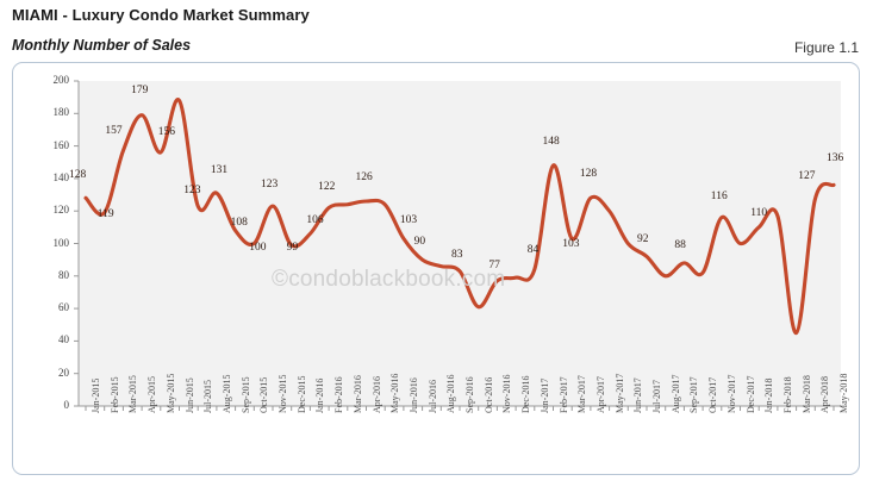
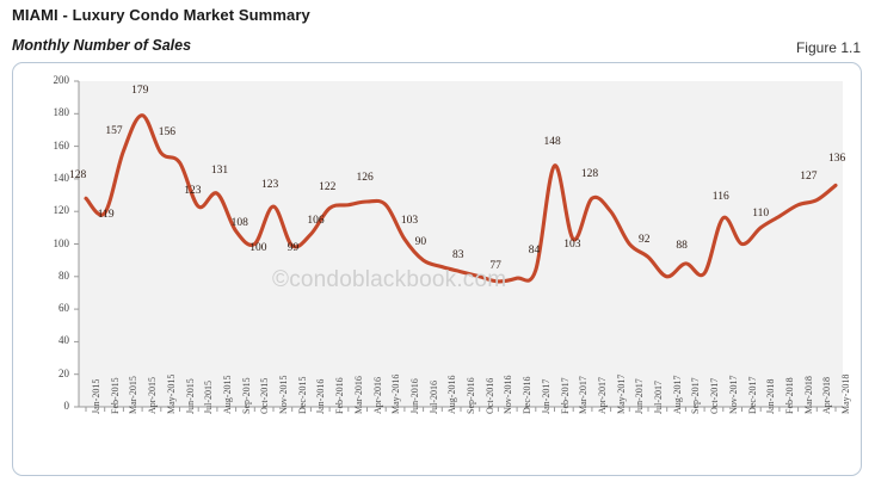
Jun-2015: 188 -> 150
Oct-2016: 61 -> 80
Mar-2018: 45 -> 124
